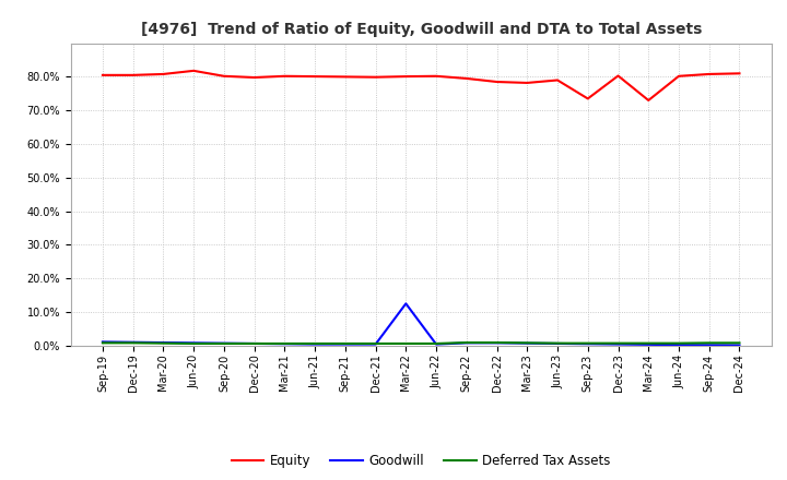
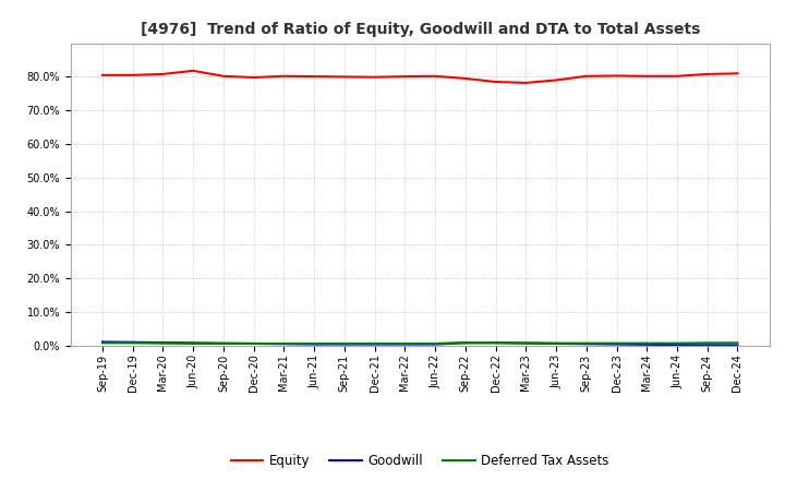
Goodwill/Mar-22: 12.5% -> 0.4%
Equity/Sep-23: 73.5% -> 80.2%
Equity/Mar-24: 73.0% -> 80.2%
